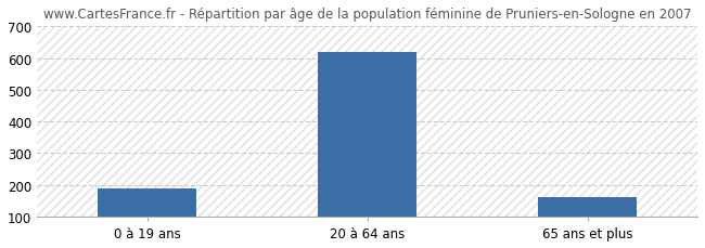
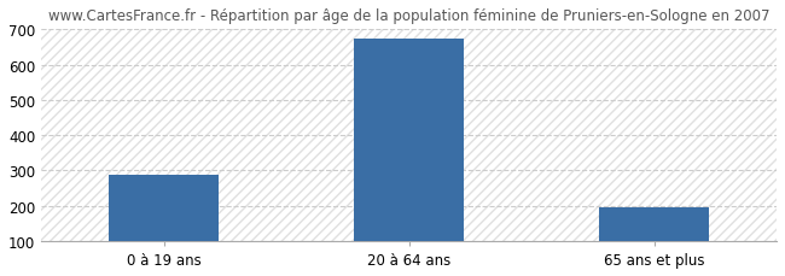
0 à 19 ans: 190 -> 287
20 à 64 ans: 620 -> 675
65 ans et plus: 160 -> 194
